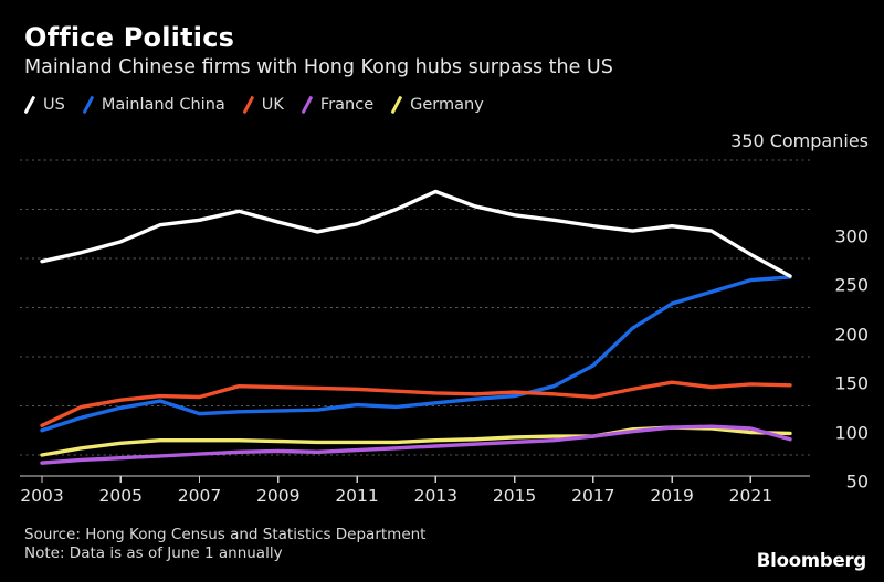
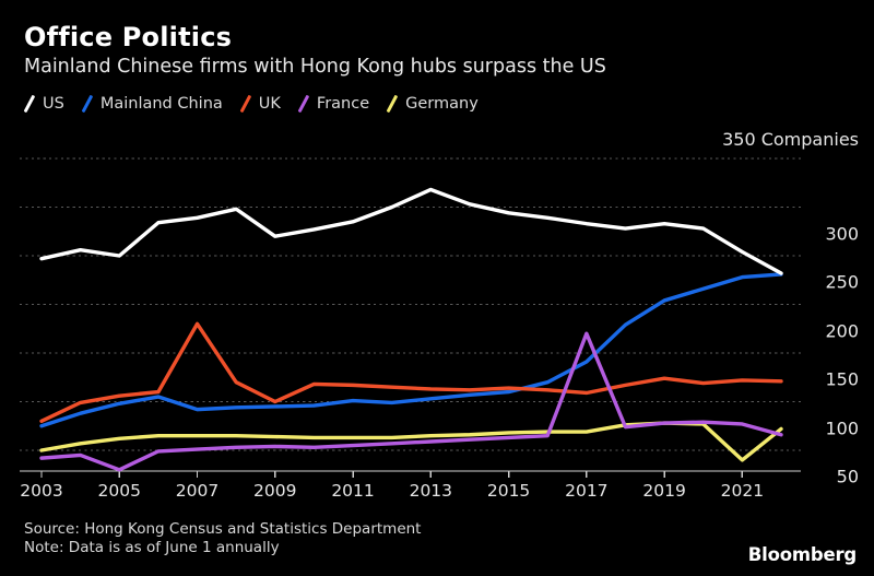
US/2005: 270 -> 250
France/2005: 50 -> 30
UK/2007: 110 -> 180
US/2009: 290 -> 270
UK/2009: 120 -> 100
France/2017: 70 -> 170
Germany/2021: 70 -> 40
